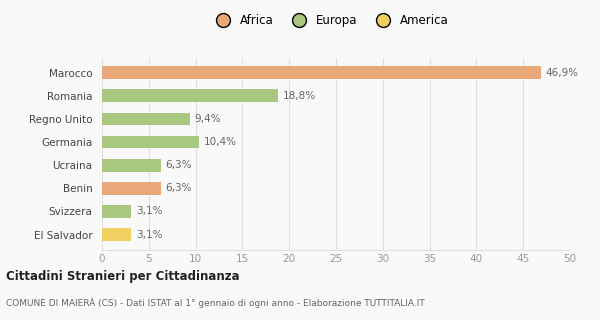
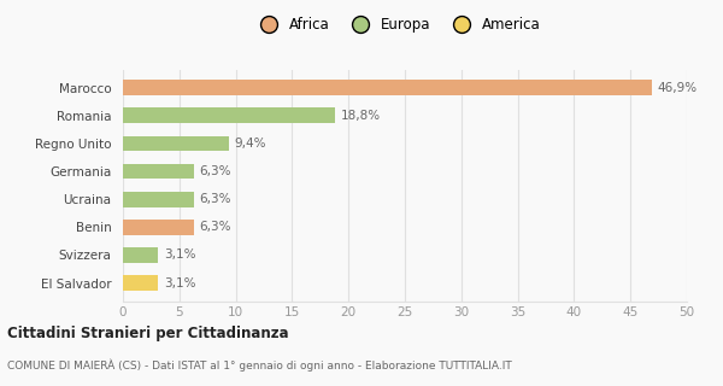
Germania: 10,4% -> 6,3%
